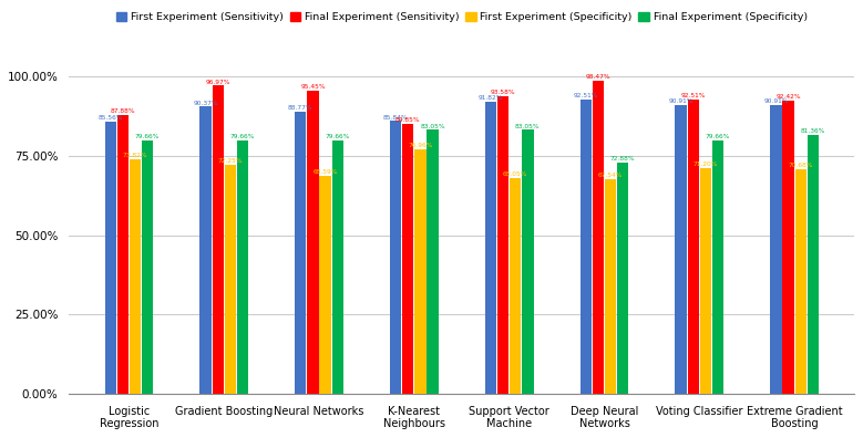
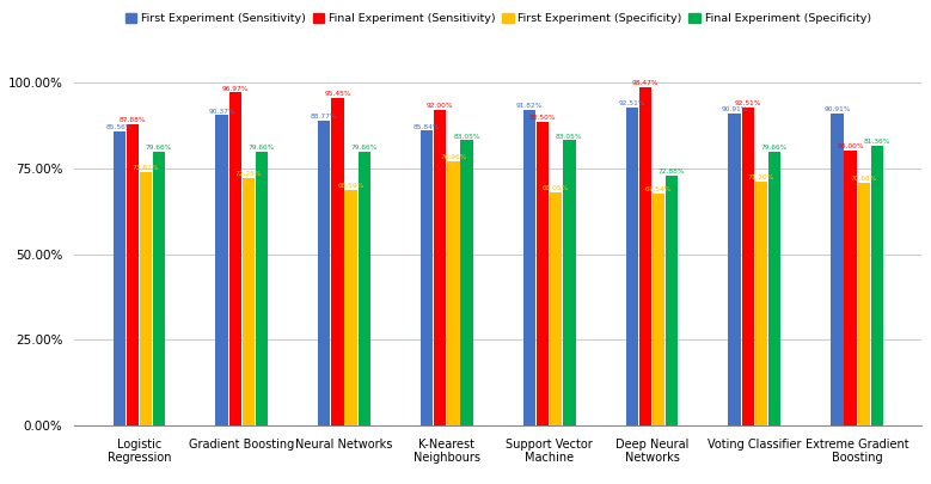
Final Experiment (Sensitivity)/K-Nearest Neighbours: 84.8% -> 92.0%
Final Experiment (Sensitivity)/Support Vector Machine: 93.6% -> 88.5%
Final Experiment (Sensitivity)/Extreme Gradient Boosting: 92.4% -> 80.0%
